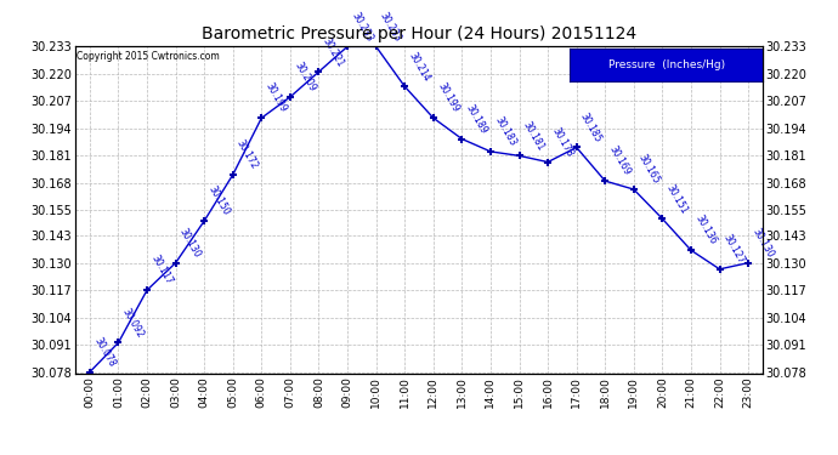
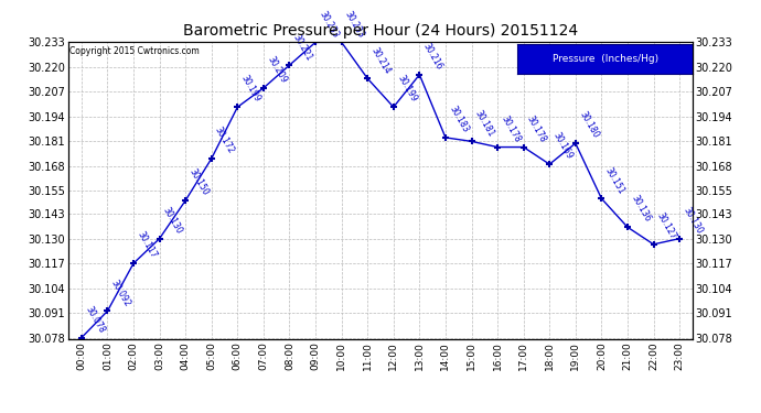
13:00: 30.189 -> 30.216
17:00: 30.185 -> 30.178
19:00: 30.165 -> 30.180
